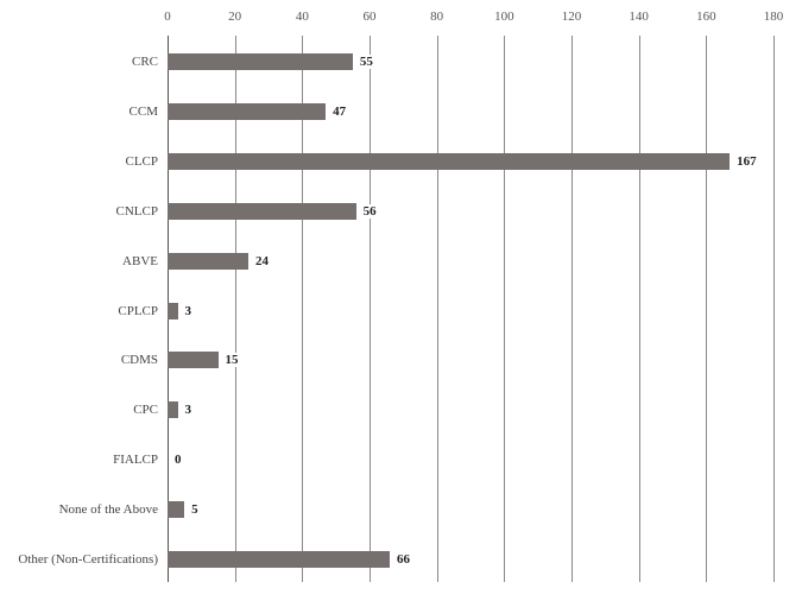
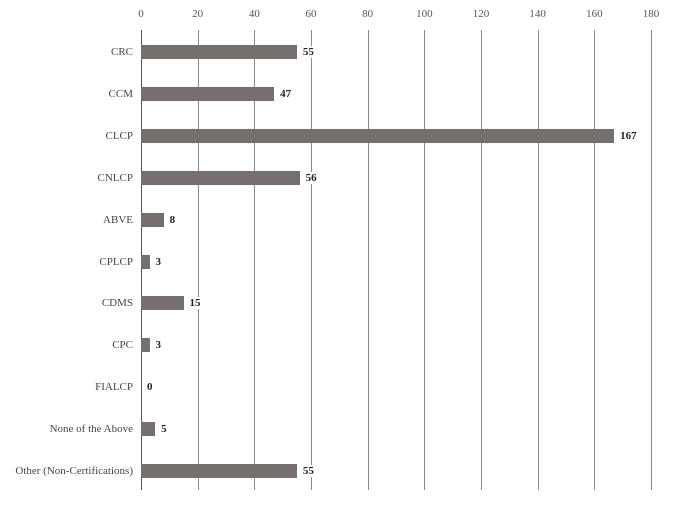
ABVE: 24 -> 8
Other (Non-Certifications): 66 -> 55
